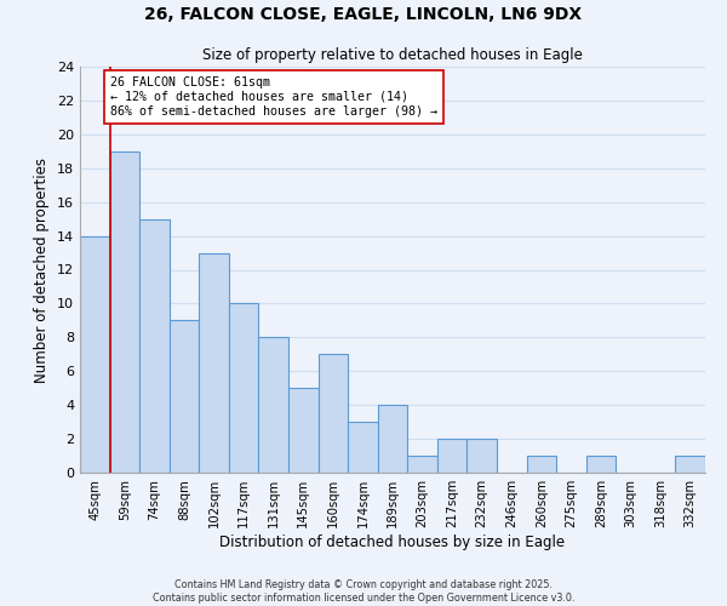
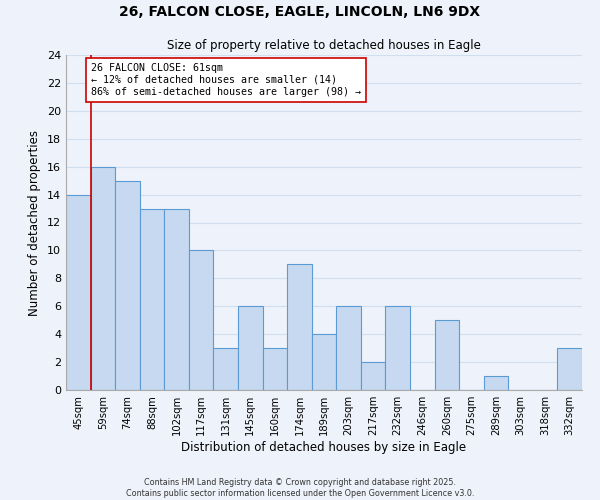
59sqm: 19 -> 16
88sqm: 9 -> 13
131sqm: 8 -> 3
145sqm: 5 -> 6
160sqm: 7 -> 3
174sqm: 3 -> 9
203sqm: 1 -> 6
232sqm: 2 -> 6
260sqm: 1 -> 5
332sqm: 1 -> 3
